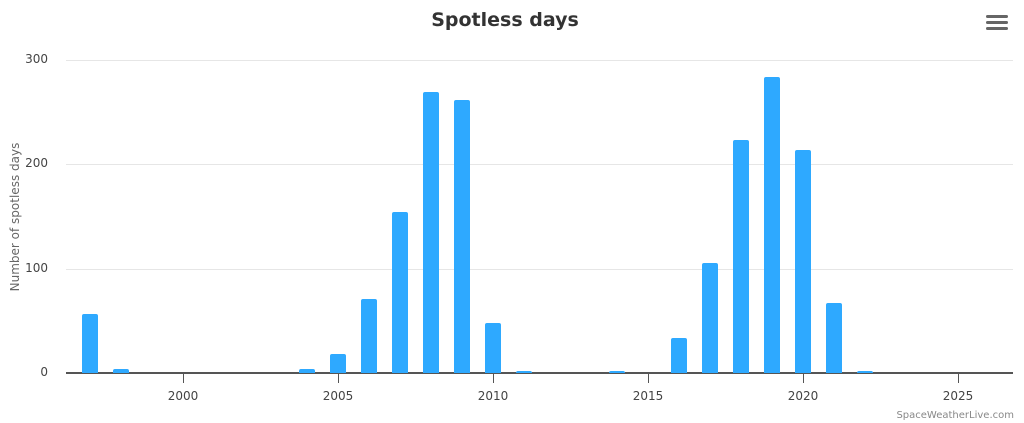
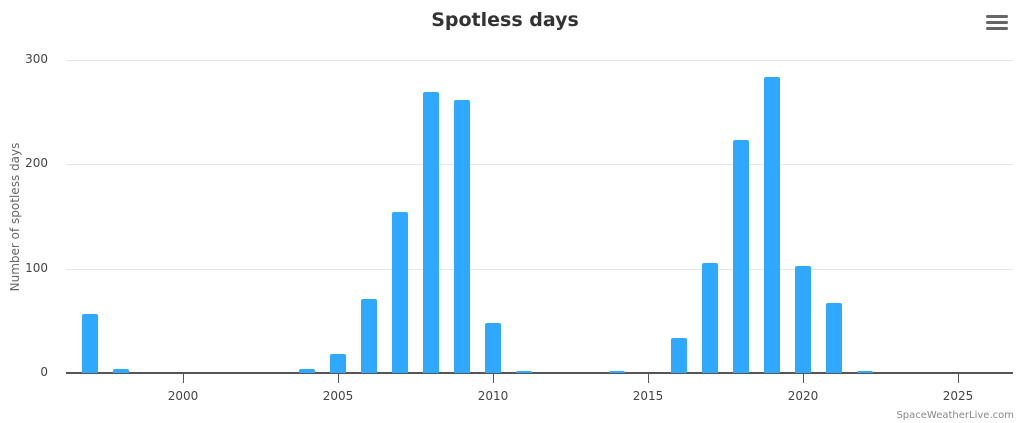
2020: 214 -> 103
